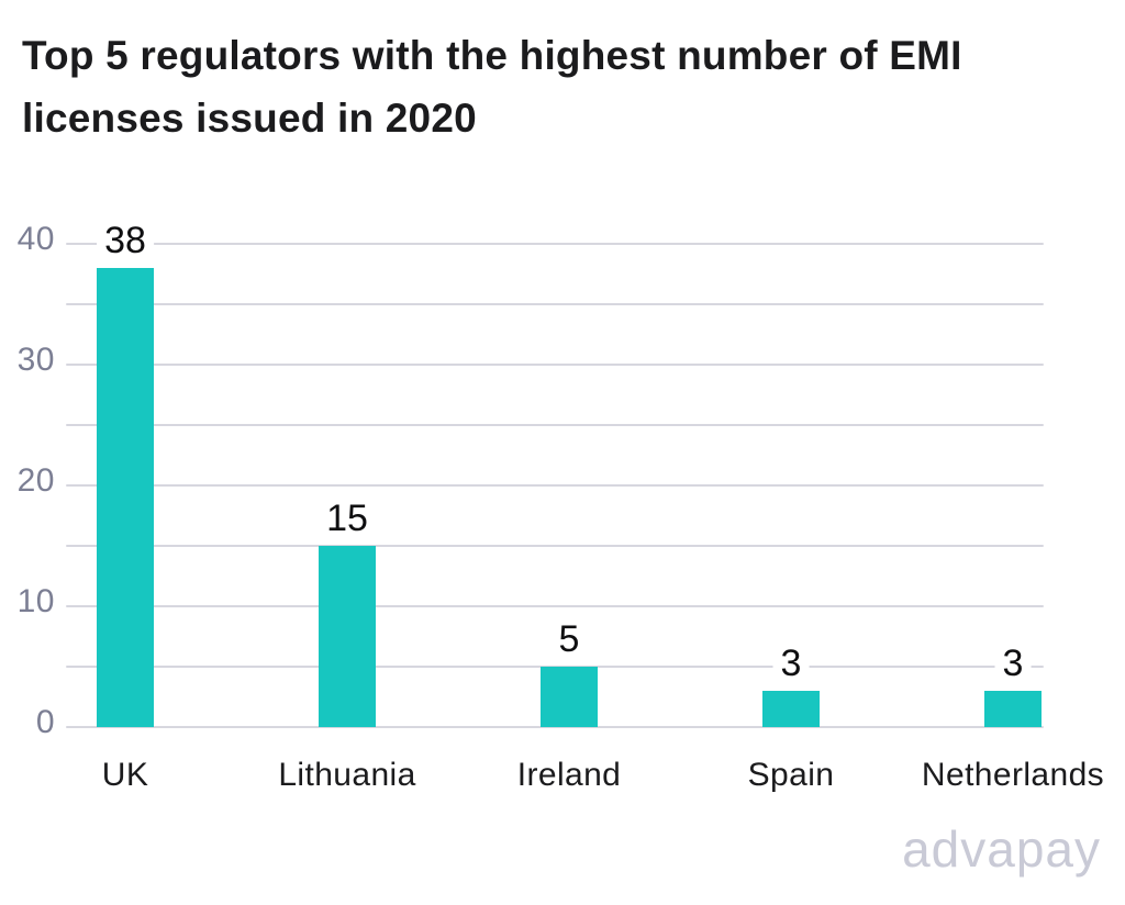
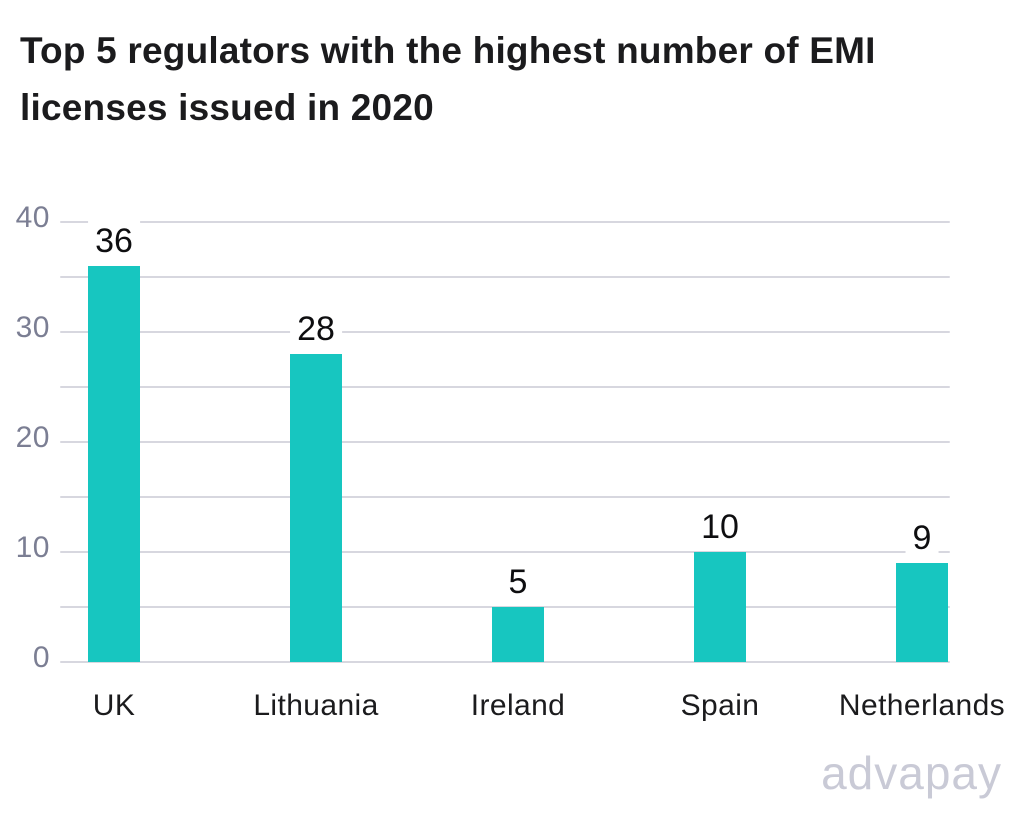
UK: 38 -> 36
Lithuania: 15 -> 28
Spain: 3 -> 10
Netherlands: 3 -> 9
